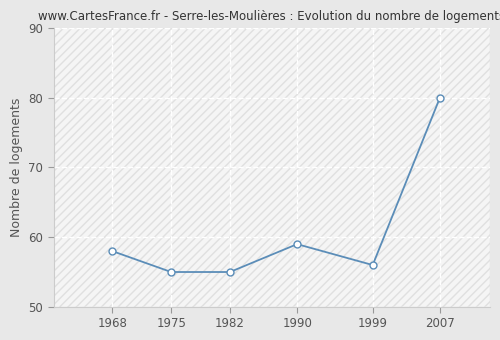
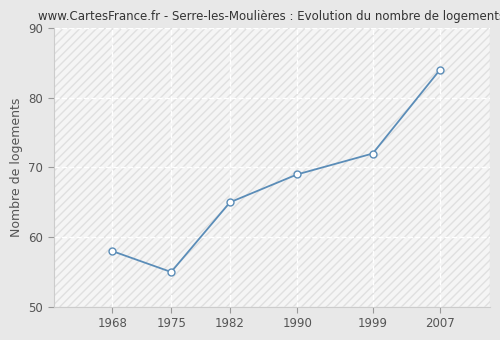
1982: 55 -> 65
1990: 59 -> 69
1999: 56 -> 72
2007: 80 -> 84
